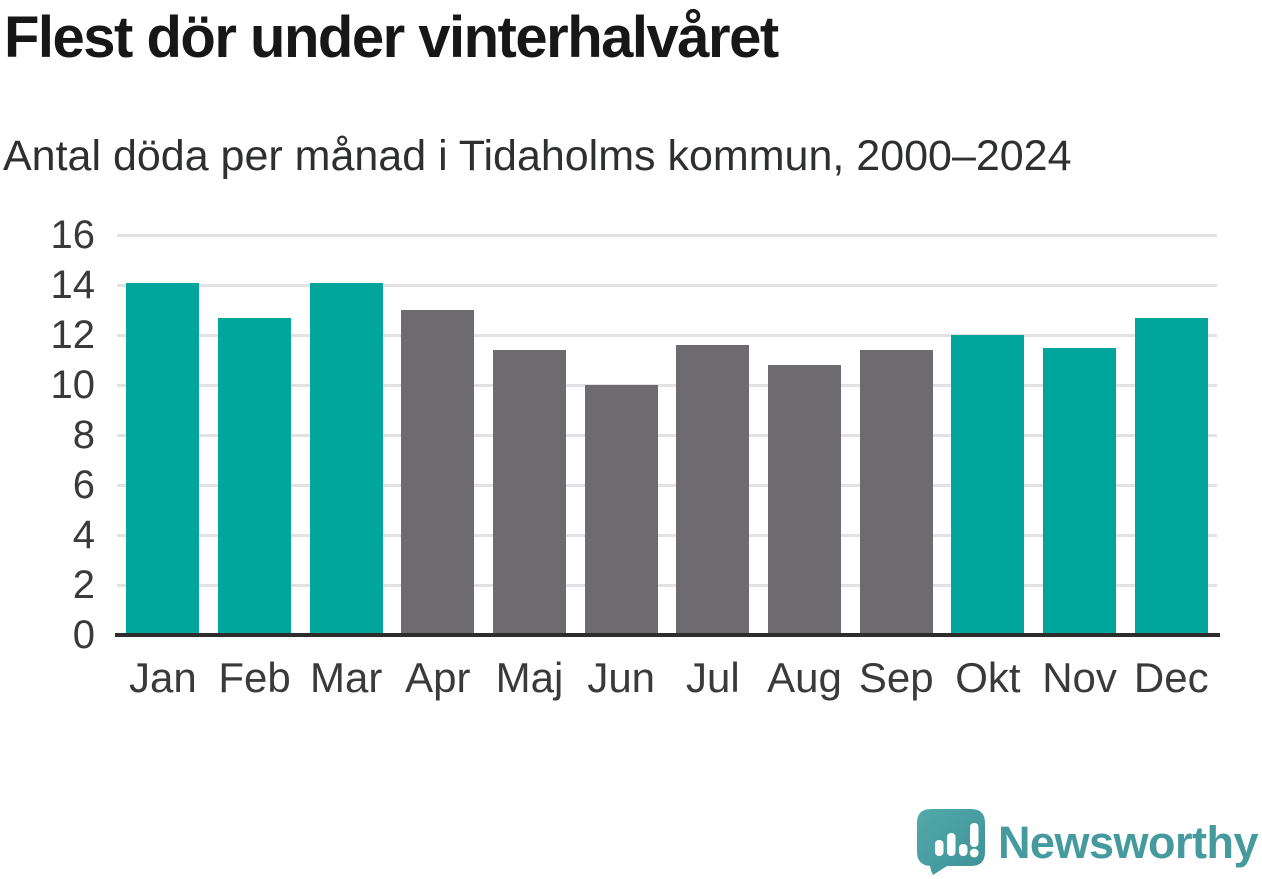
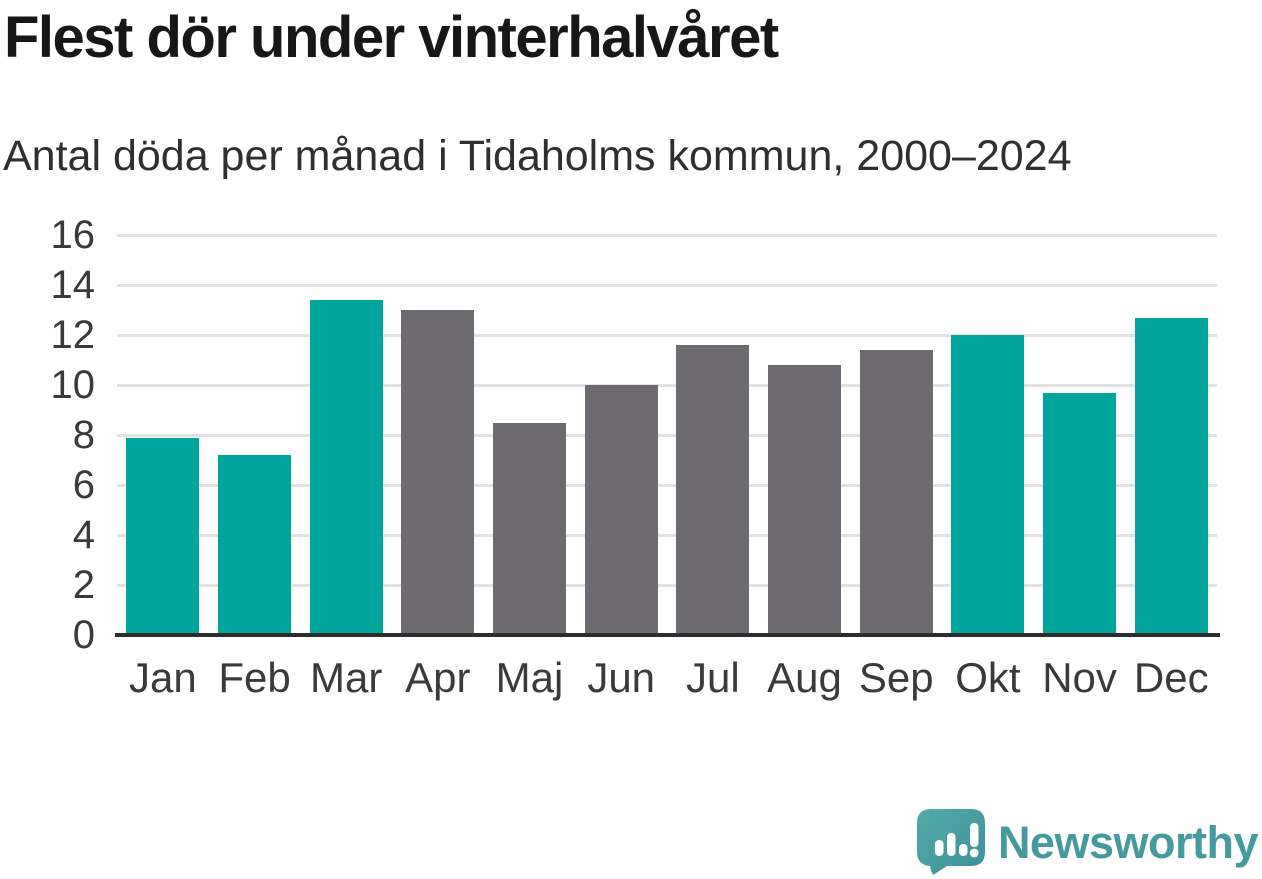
Jan: 14.1 -> 7.9
Feb: 12.7 -> 7.2
Mar: 14.1 -> 13.4
Maj: 11.4 -> 8.5
Nov: 11.5 -> 9.7
